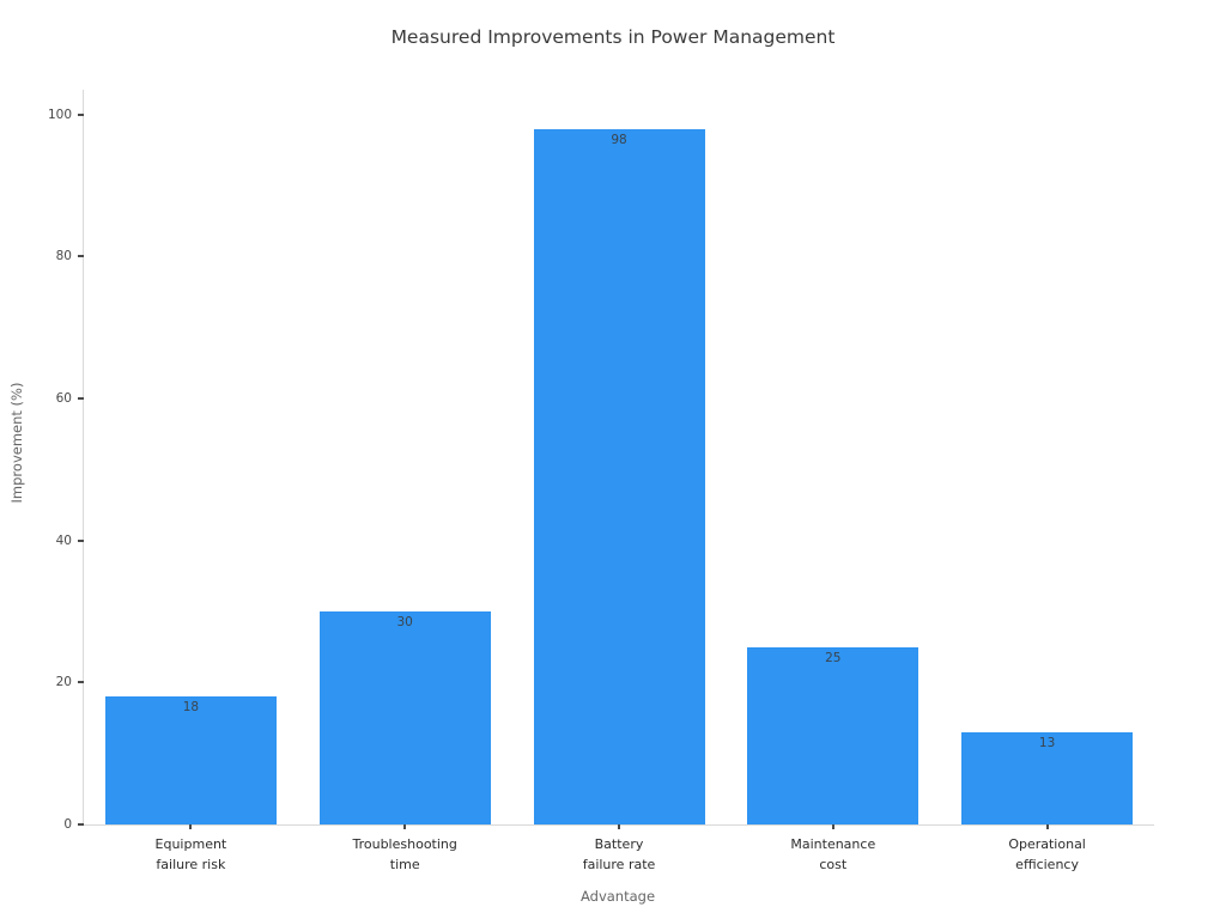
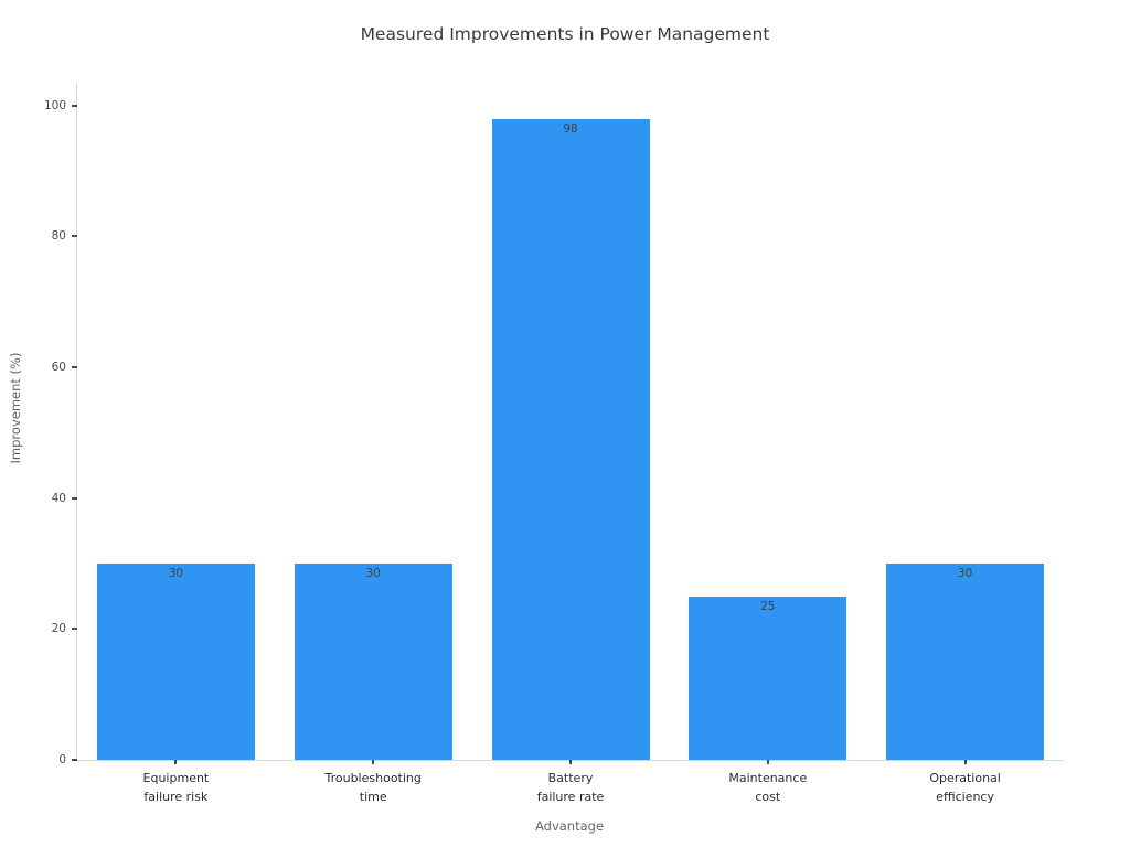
Equipment failure risk: 18 -> 30
Operational efficiency: 13 -> 30
